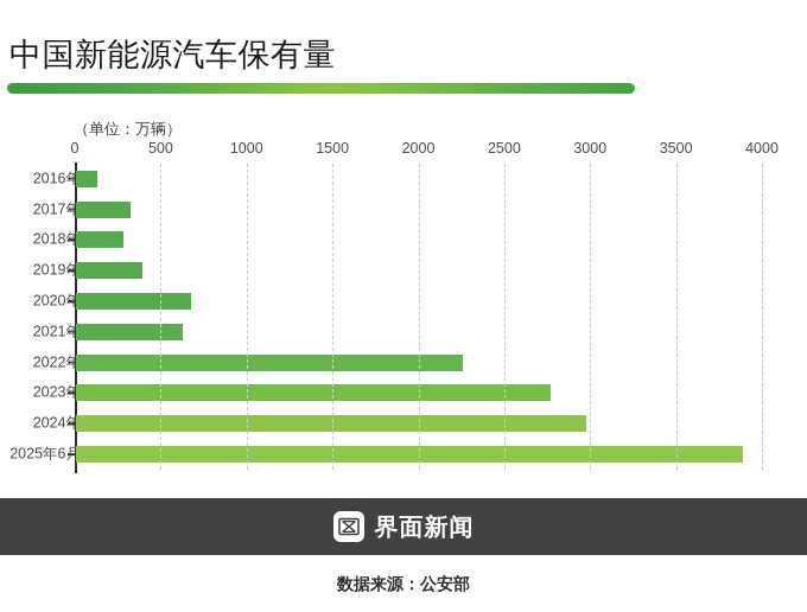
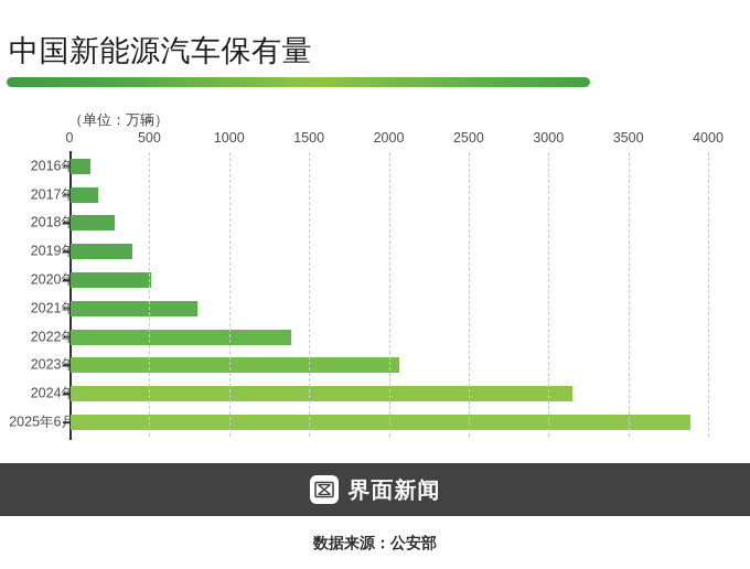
2017年: 320 -> 170
2020年: 670 -> 500
2021年: 620 -> 790
2022年: 2250 -> 1380
2023年: 2760 -> 2060
2024年: 2970 -> 3140
